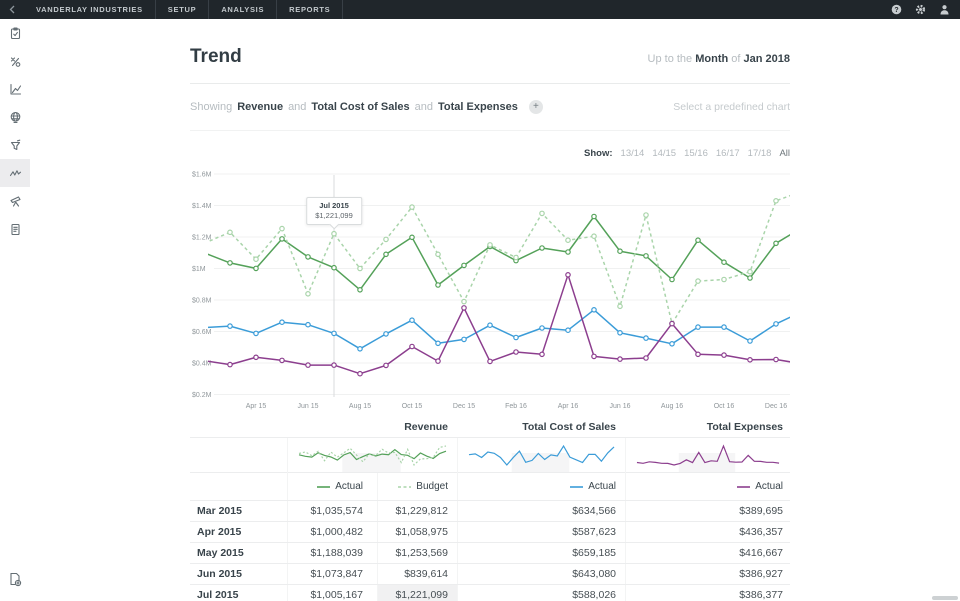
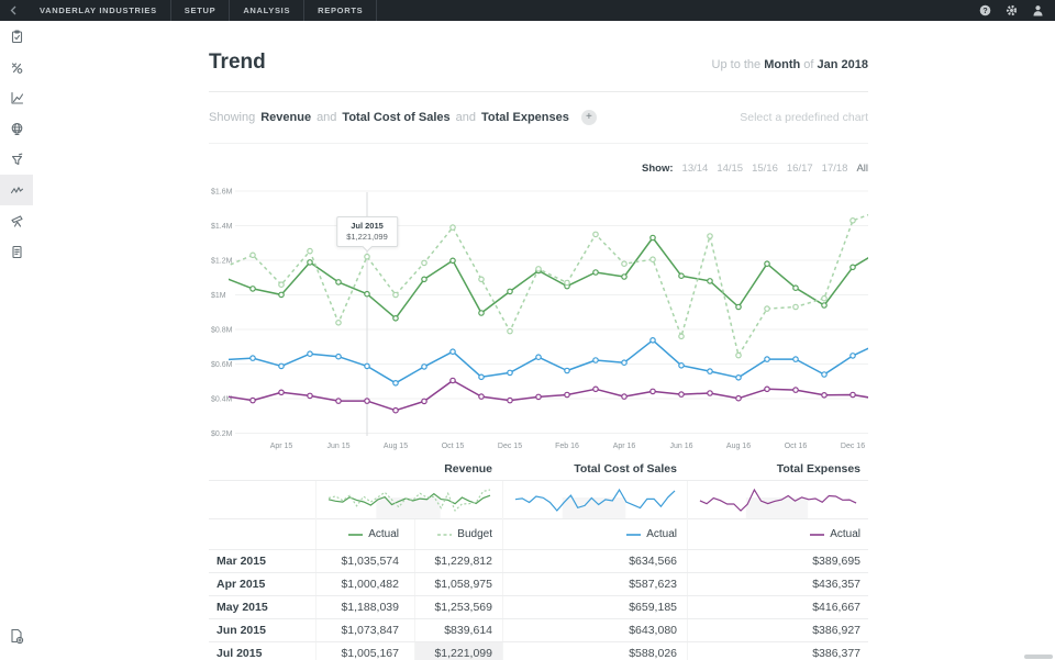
Total Expenses Actual/Dec 15: $0.75M -> $0.39M
Total Expenses Actual/Feb 16: $0.47M -> $0.42M
Total Expenses Actual/Apr 16: $0.96M -> $0.41M
Total Expenses Actual/Aug 16: $0.65M -> $0.40M
